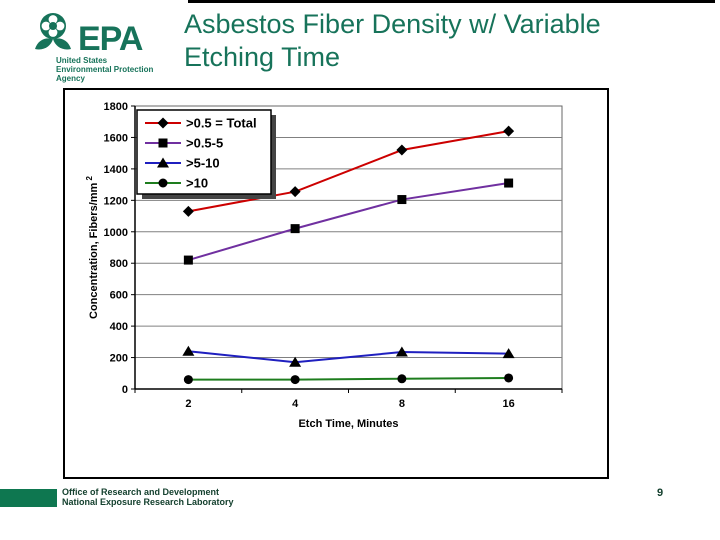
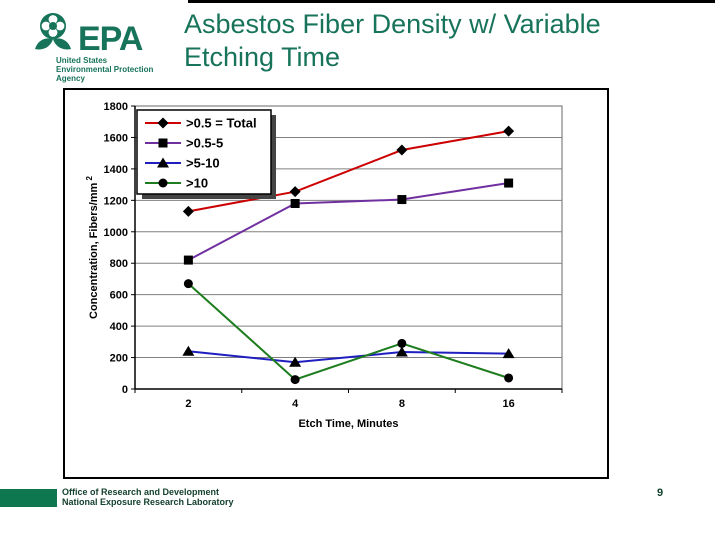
>10/2: 60 -> 670
>0.5-5/4: 1020 -> 1180
>10/8: 60 -> 290
